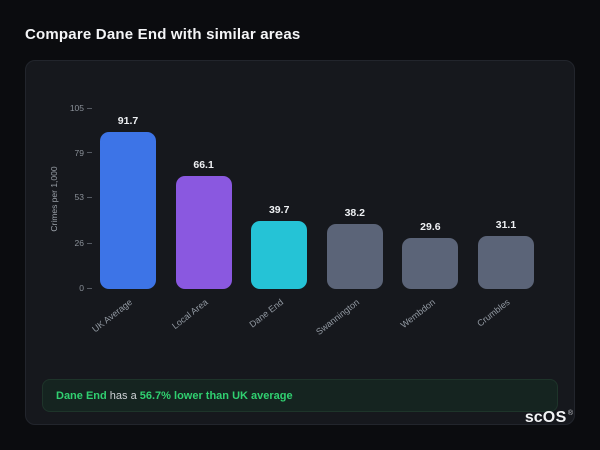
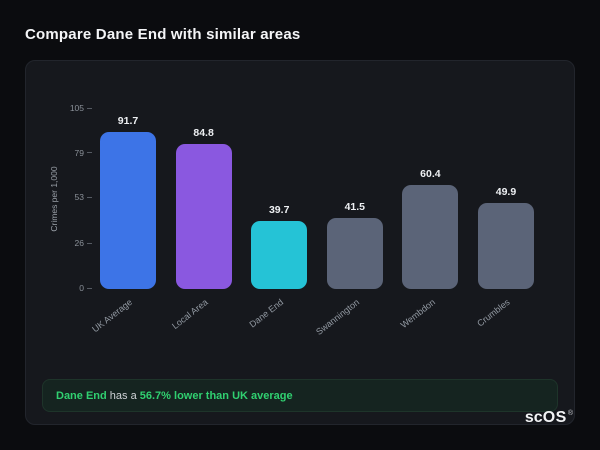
Local Area: 66.1 -> 84.8
Swannington: 38.2 -> 41.5
Wembdon: 29.6 -> 60.4
Crumbles: 31.1 -> 49.9
